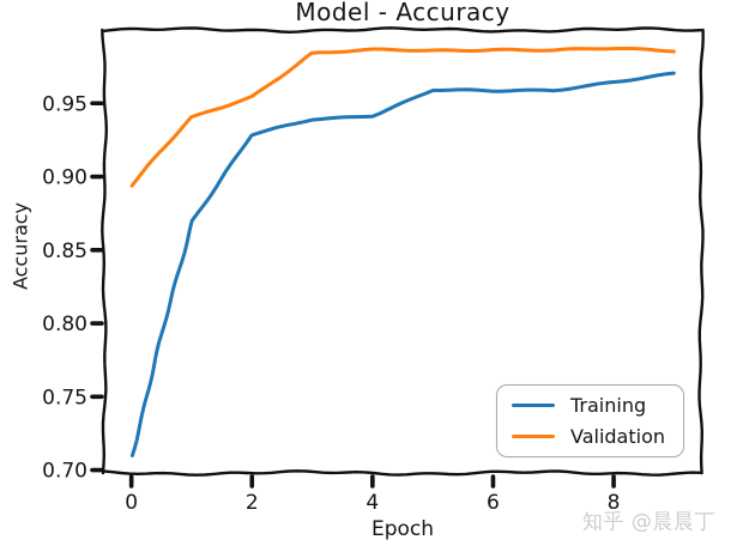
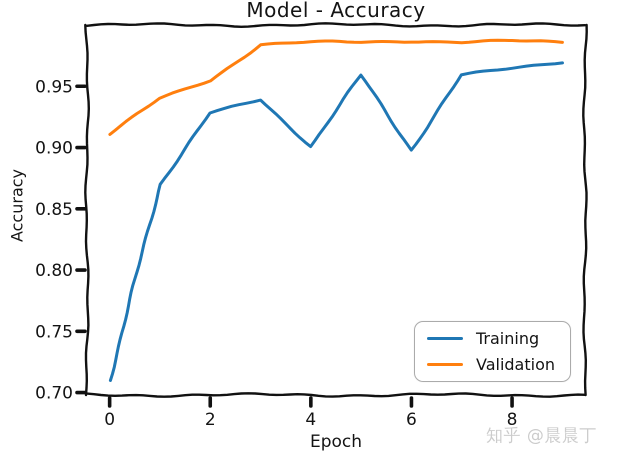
Validation/0: 0.894 -> 0.911
Training/4: 0.942 -> 0.901
Training/6: 0.958 -> 0.898
